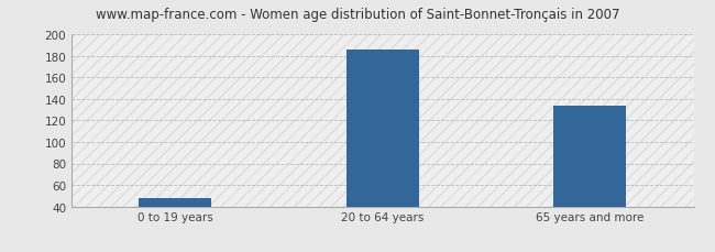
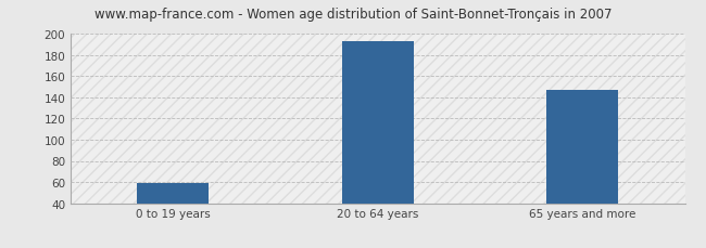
0 to 19 years: 48 -> 59
20 to 64 years: 186 -> 193
65 years and more: 134 -> 147
